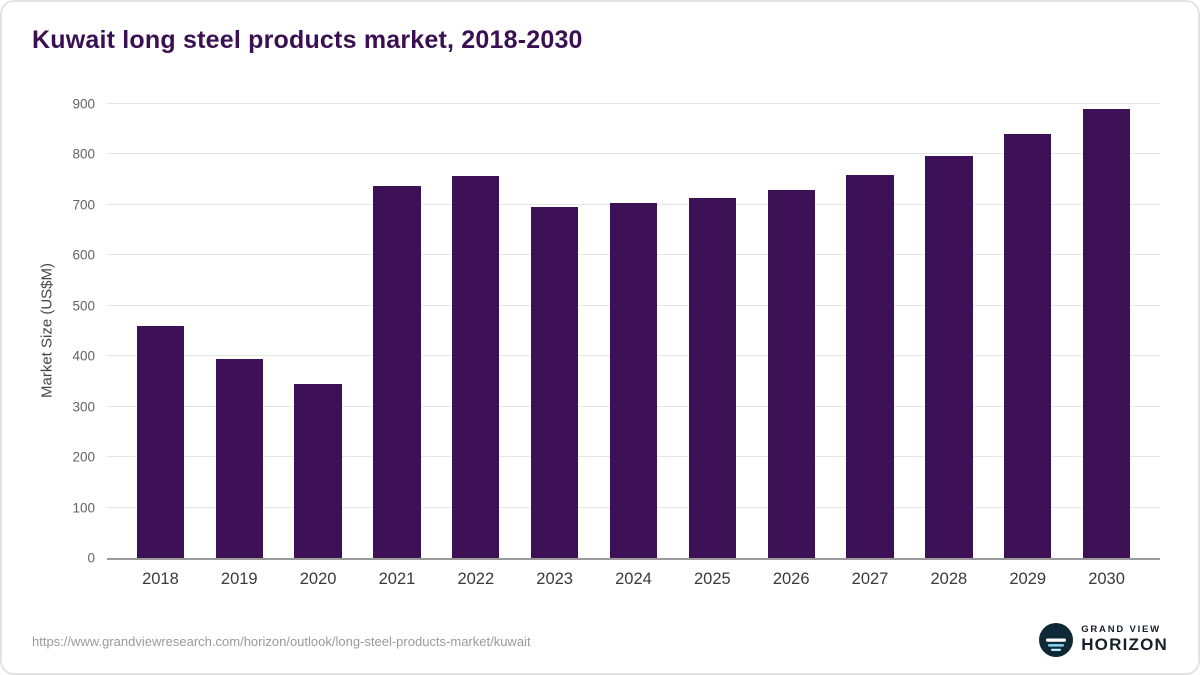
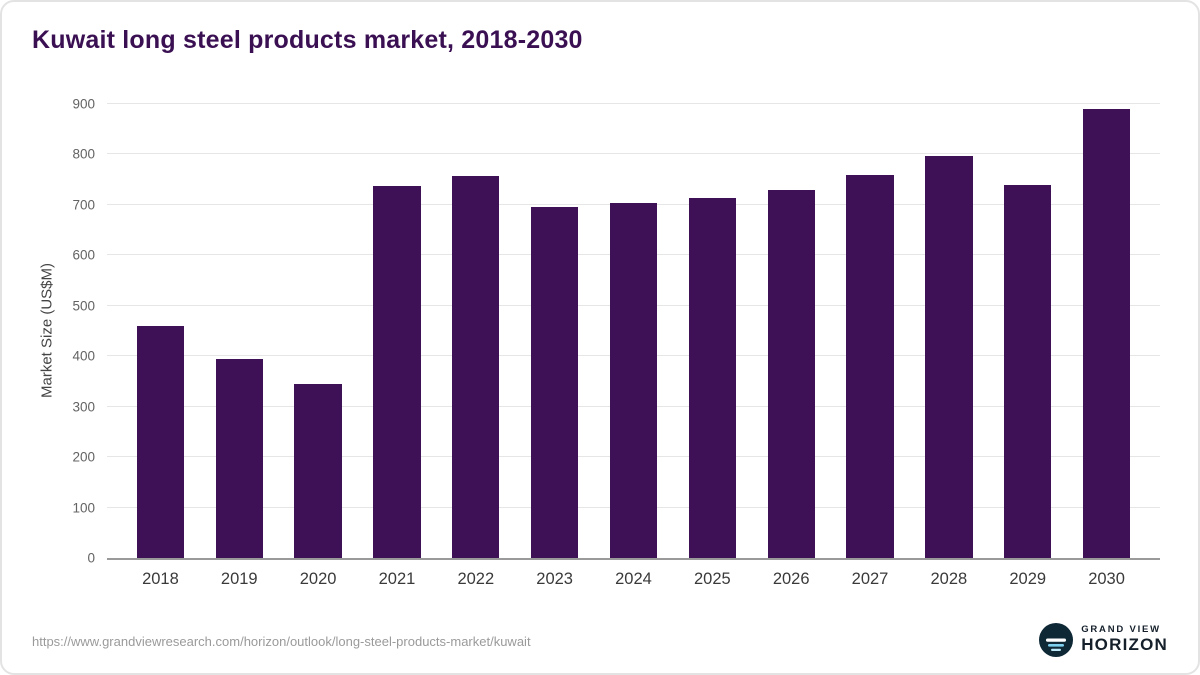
2029: 840 -> 740
